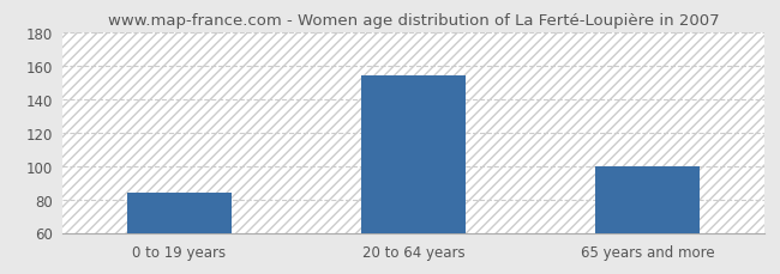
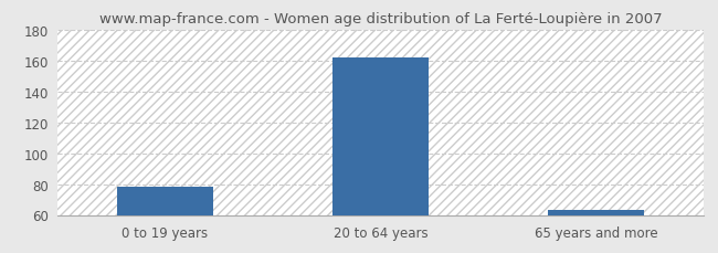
0 to 19 years: 84 -> 78
20 to 64 years: 154 -> 162
65 years and more: 100 -> 63
